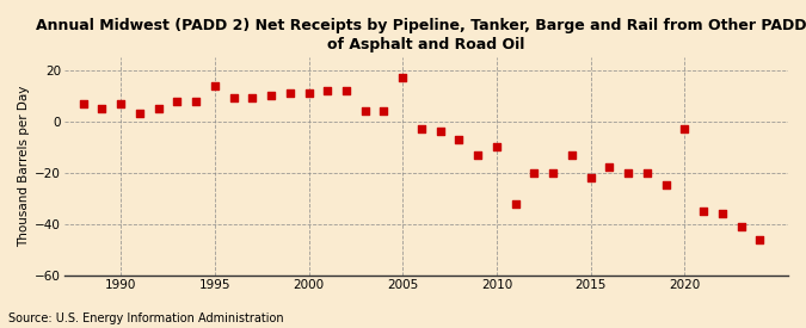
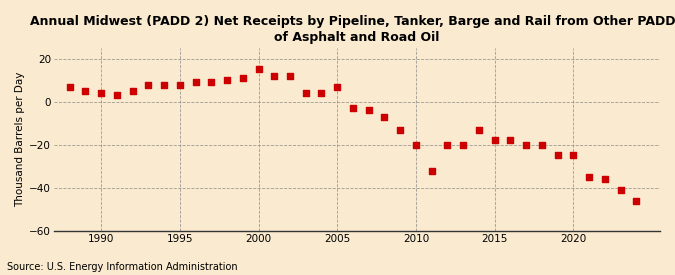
1990: 7 -> 4
1995: 14 -> 8
2000: 11 -> 15
2005: 17 -> 7
2010: -10 -> -20
2015: -22 -> -18
2020: -3 -> -25
